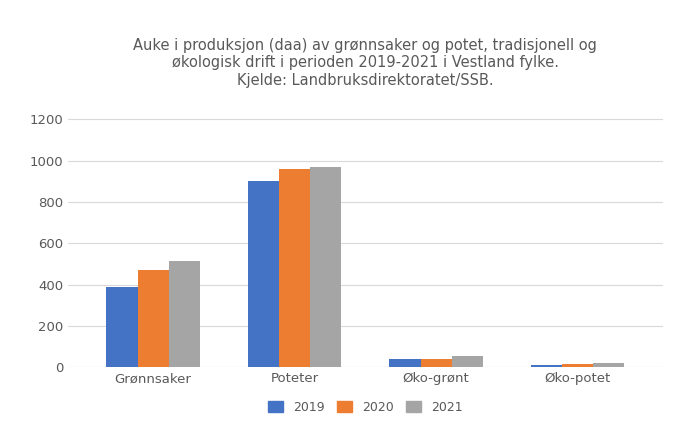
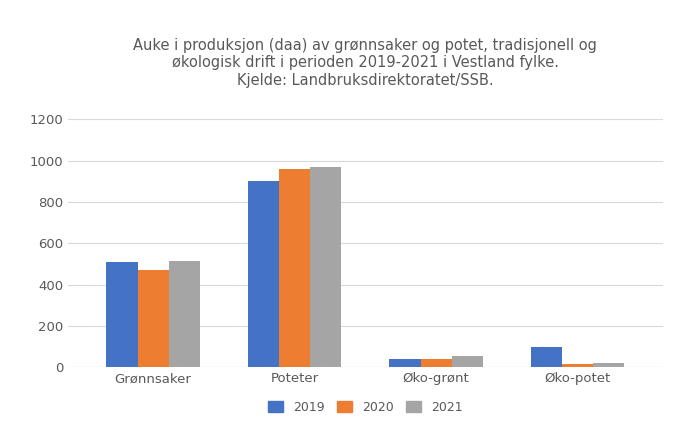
2019/Grønnsaker: 390 -> 510
2019/Øko-potet: 10 -> 100
